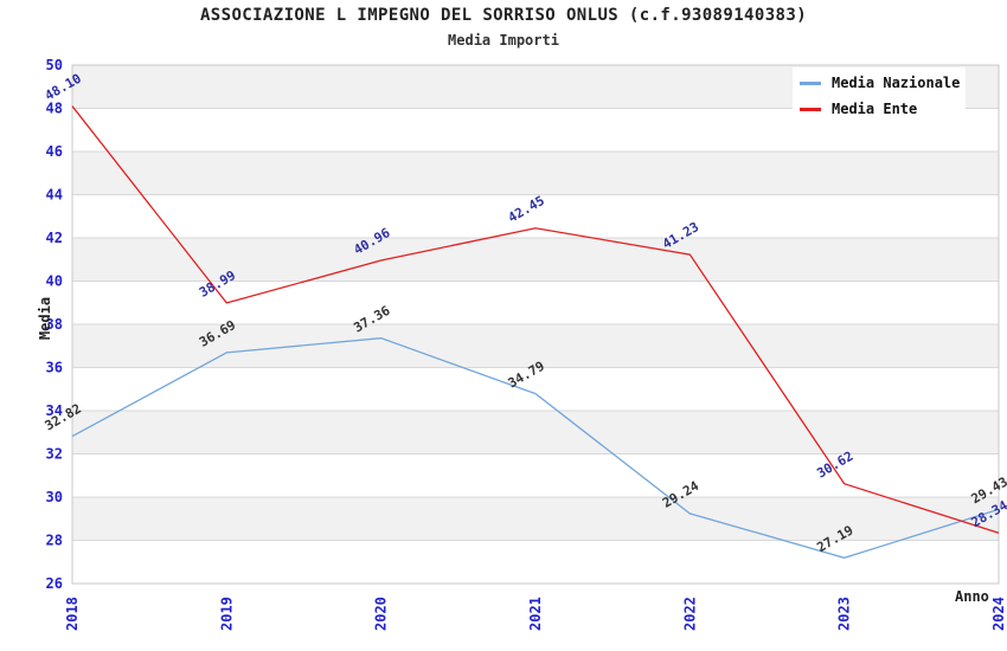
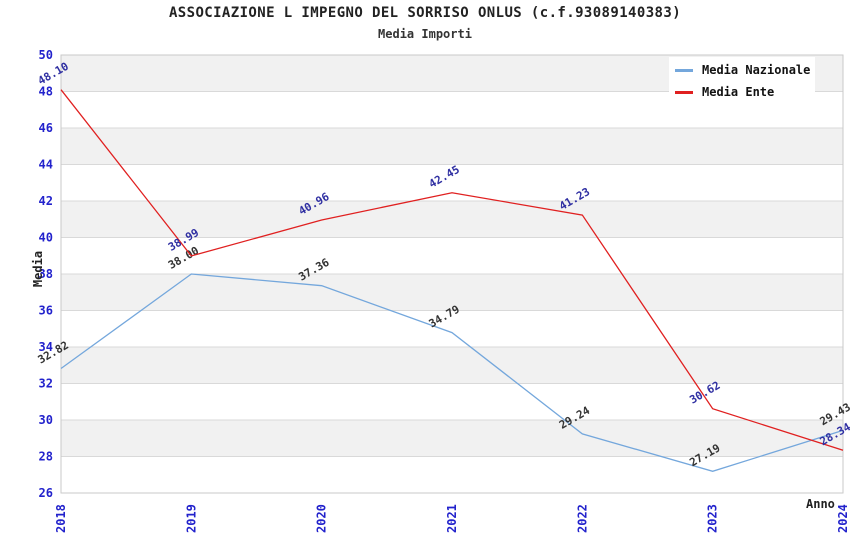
Media Nazionale/2019: 36.69 -> 38.00
